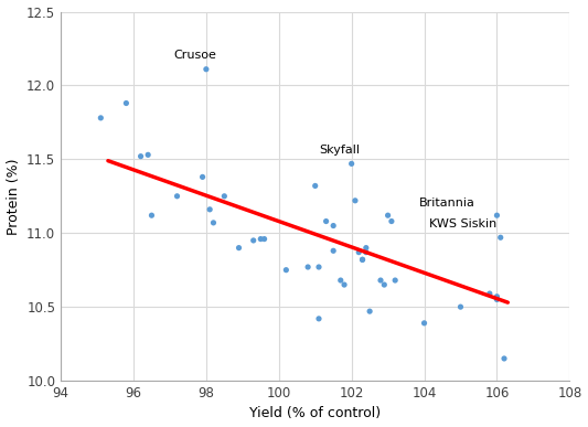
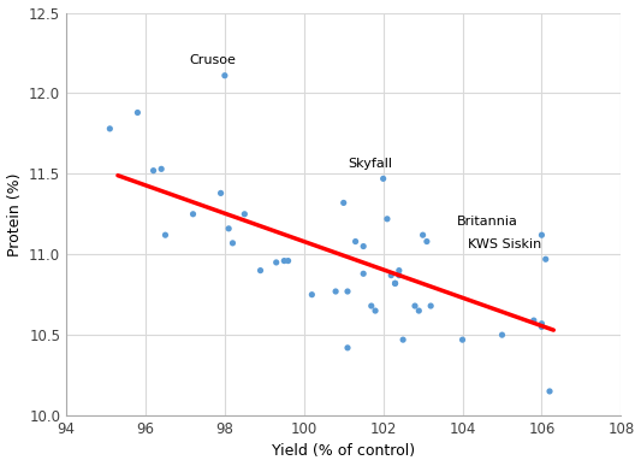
104: 10.39 -> 10.47
